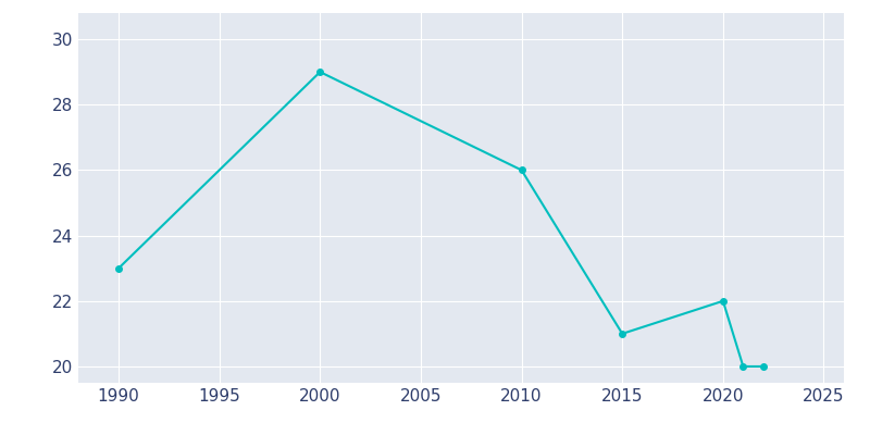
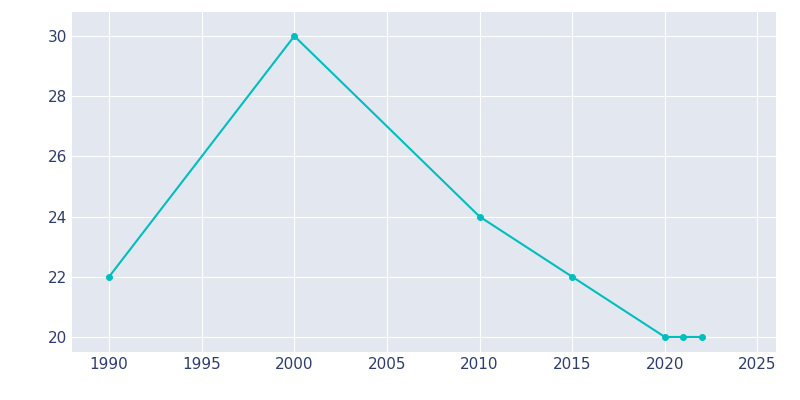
1990: 23 -> 22
2000: 29 -> 30
2010: 26 -> 24
2015: 21 -> 22
2020: 22 -> 20
